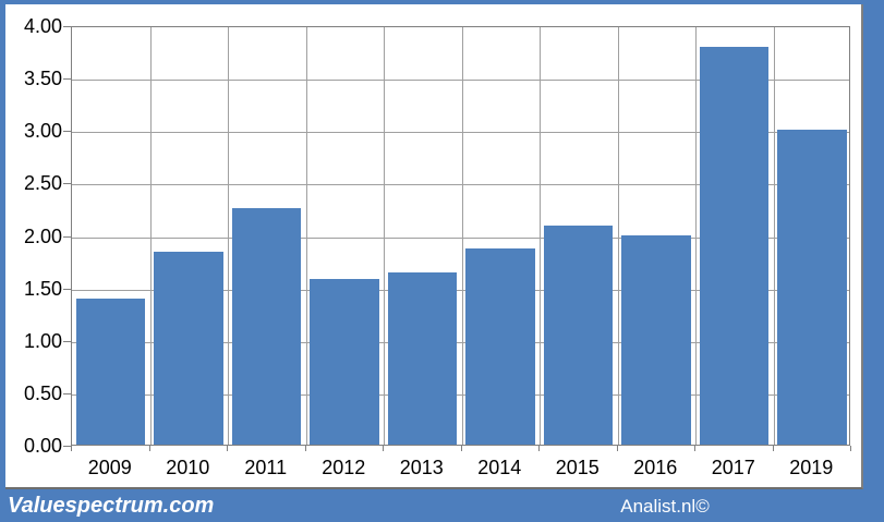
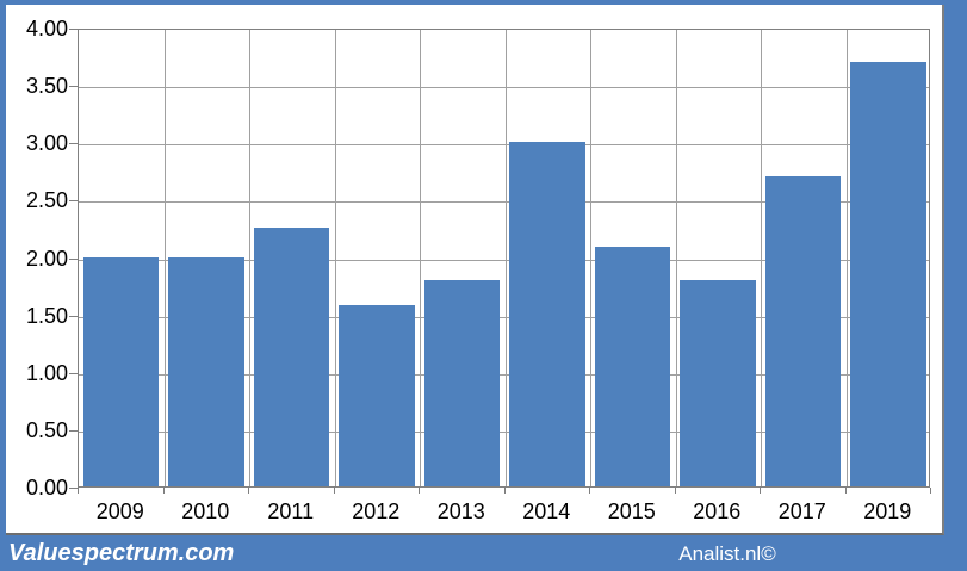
2009: 1.4 -> 2.0
2010: 1.8 -> 2.0
2013: 1.6 -> 1.8
2014: 1.9 -> 3.0
2016: 2.0 -> 1.8
2017: 3.8 -> 2.7
2019: 3.0 -> 3.7
